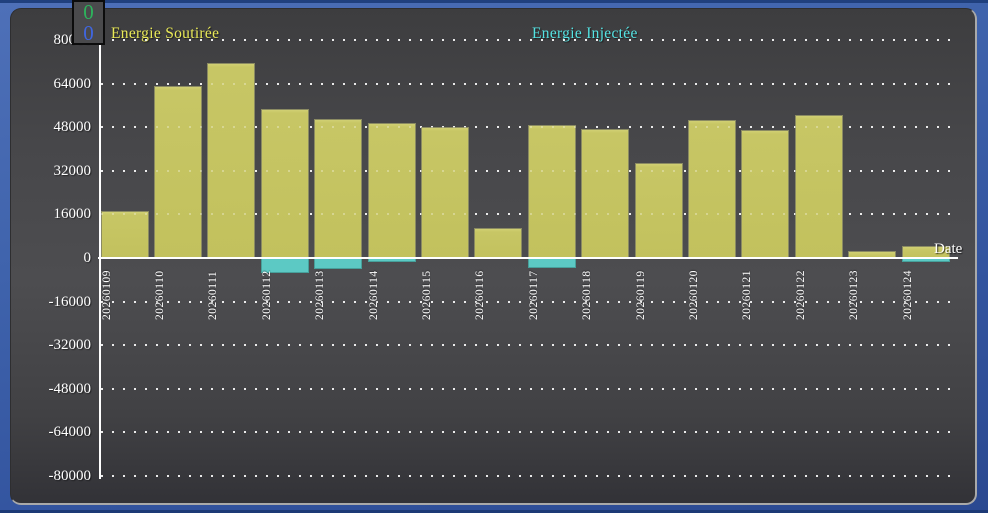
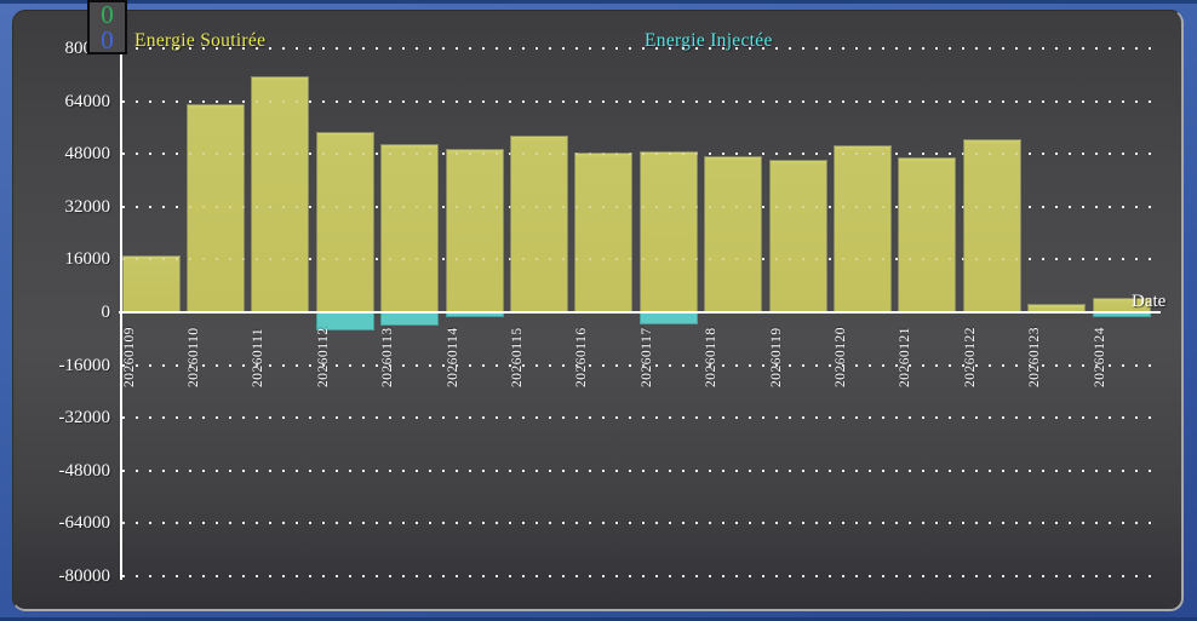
Energie Soutirée/20260115: 48000 -> 54000
Energie Soutirée/20260116: 11000 -> 48000
Energie Soutirée/20260119: 35000 -> 46000
